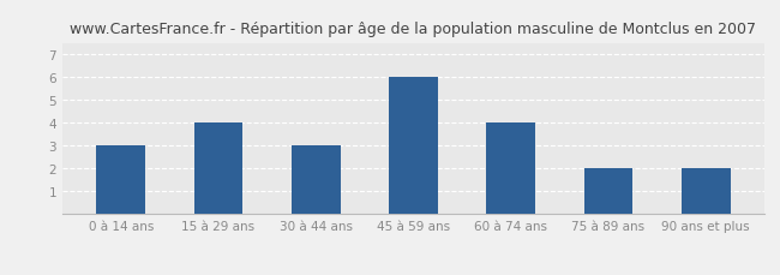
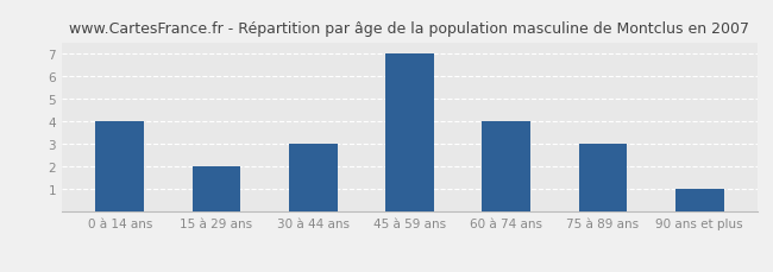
0 à 14 ans: 3 -> 4
15 à 29 ans: 4 -> 2
45 à 59 ans: 6 -> 7
75 à 89 ans: 2 -> 3
90 ans et plus: 2 -> 1
